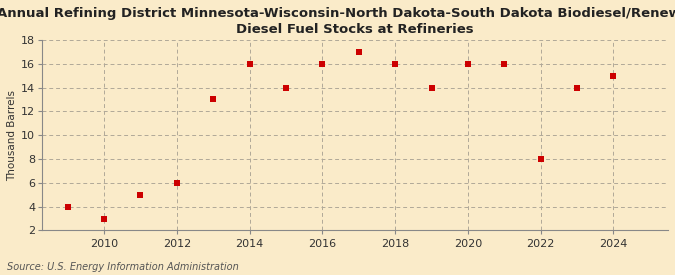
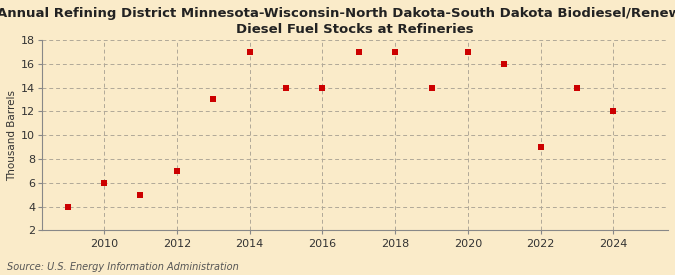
2010: 3 -> 6
2012: 6 -> 7
2014: 16 -> 17
2016: 16 -> 14
2018: 16 -> 17
2020: 16 -> 17
2022: 8 -> 9
2024: 15 -> 12
